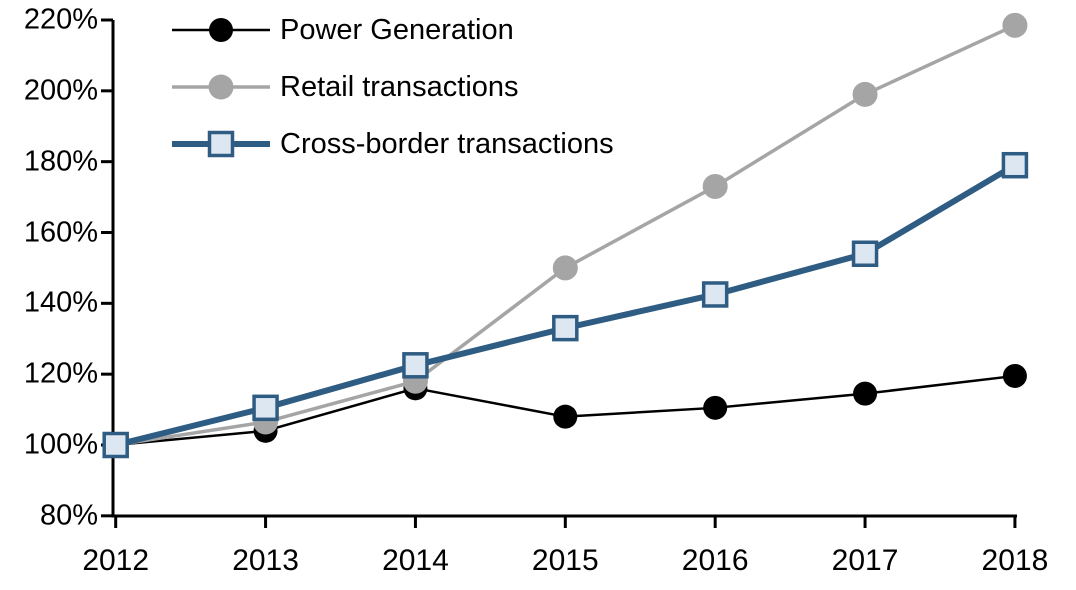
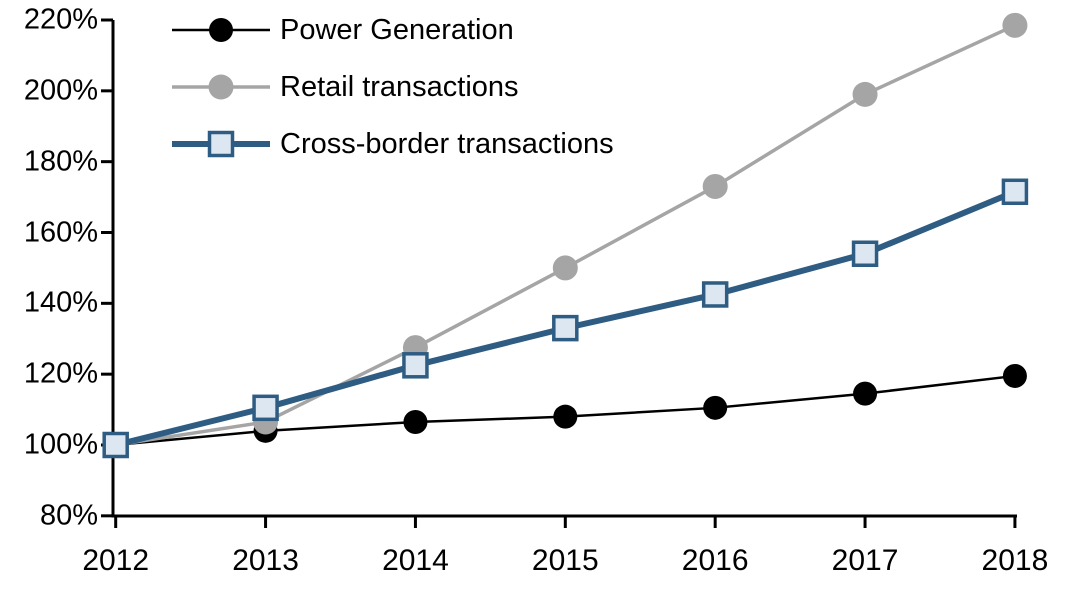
Power Generation/2014: 116% -> 106%
Retail transactions/2014: 118% -> 128%
Cross-border transactions/2018: 179% -> 172%
